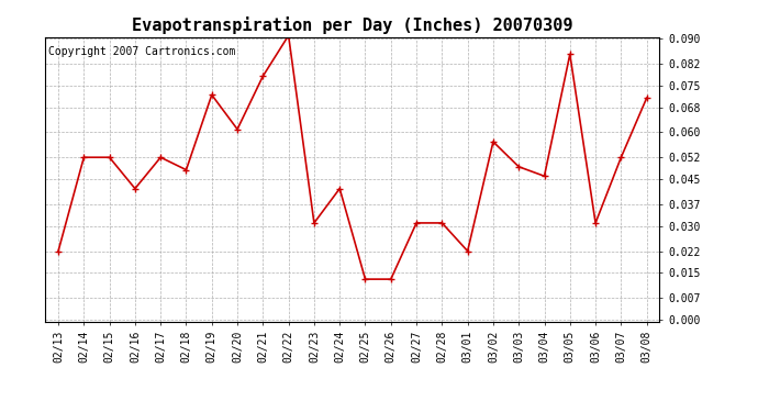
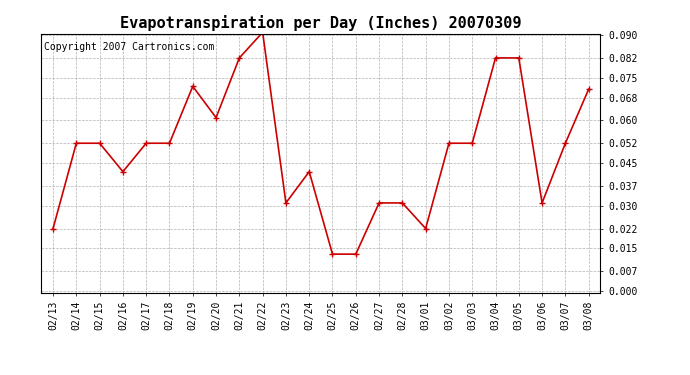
02/18: 0.048 -> 0.052
02/21: 0.078 -> 0.082
03/02: 0.057 -> 0.052
03/03: 0.049 -> 0.052
03/04: 0.046 -> 0.082
03/05: 0.085 -> 0.082
